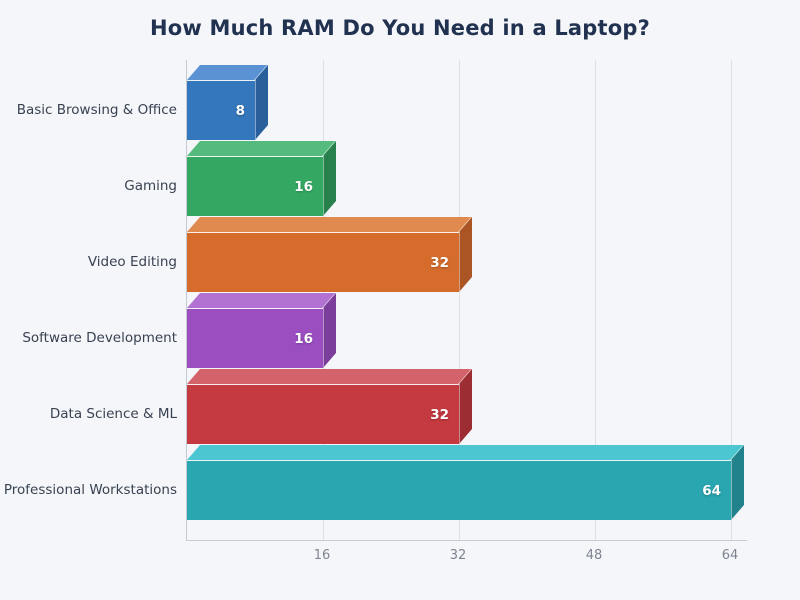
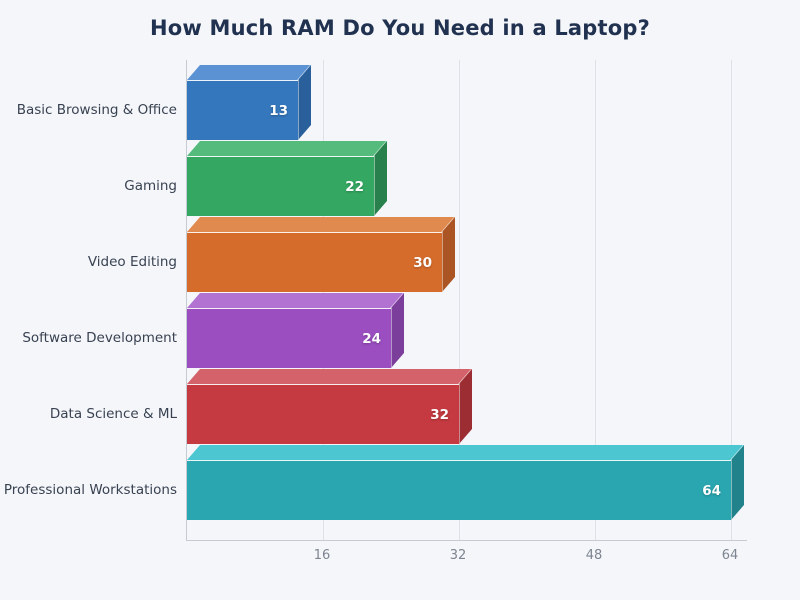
Basic Browsing & Office: 8 -> 13
Gaming: 16 -> 22
Video Editing: 32 -> 30
Software Development: 16 -> 24
